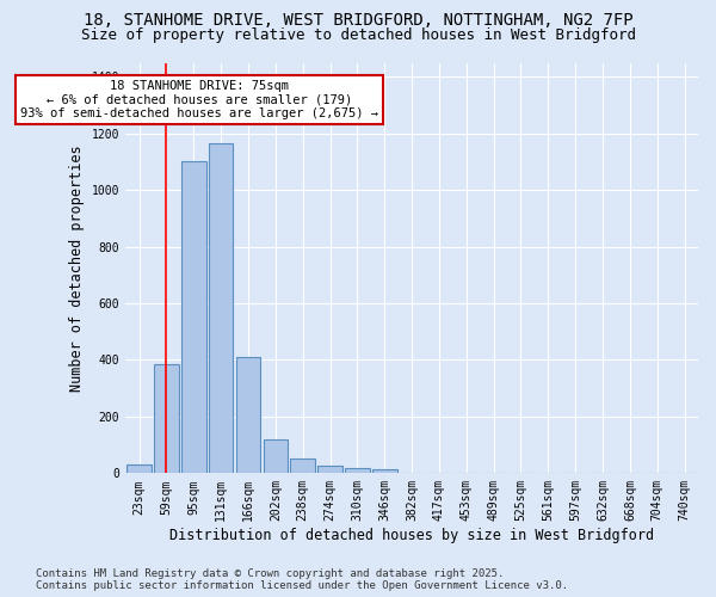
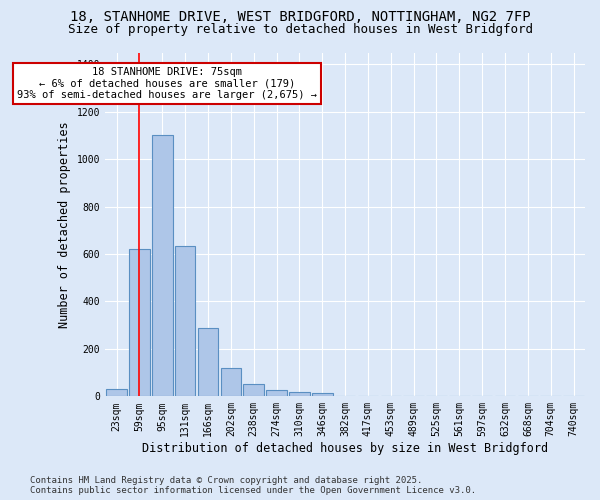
59sqm: 385 -> 620
131sqm: 1165 -> 635
166sqm: 410 -> 290
